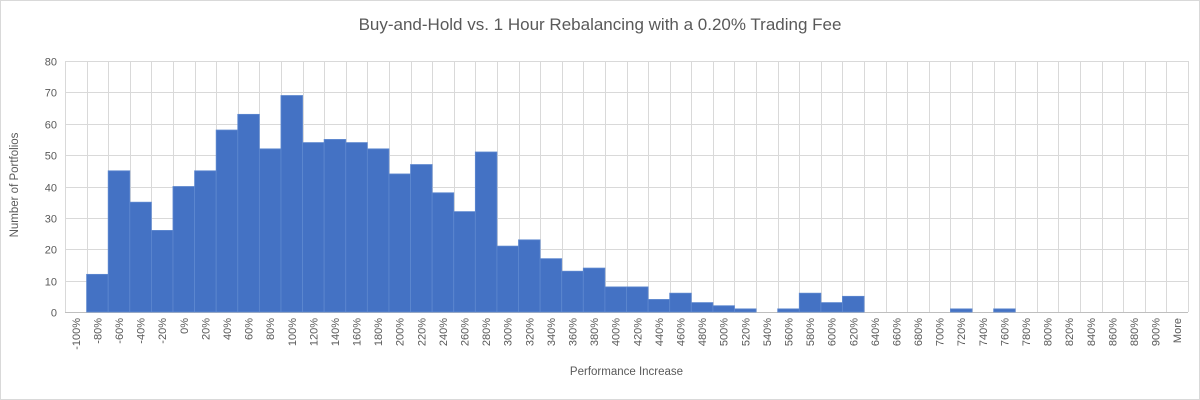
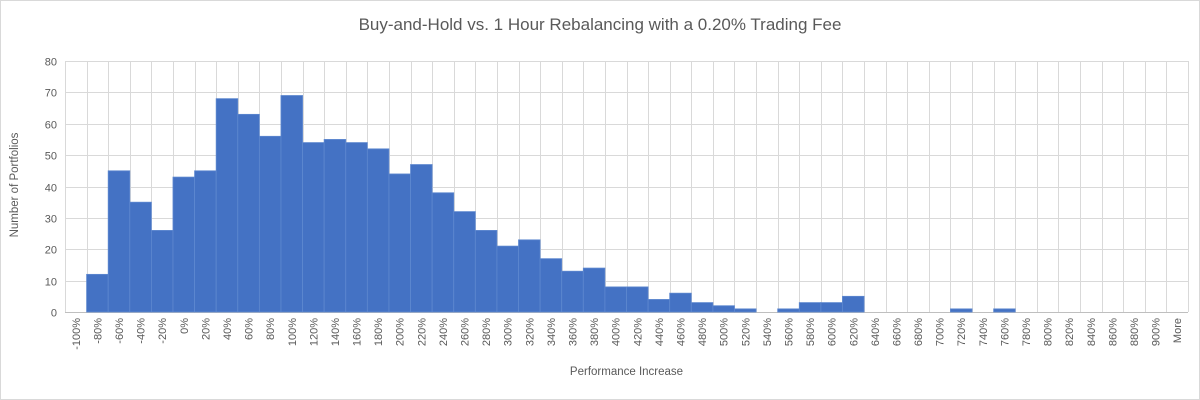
0%: 40 -> 43
40%: 58 -> 68
80%: 52 -> 56
280%: 51 -> 26
580%: 6 -> 3
